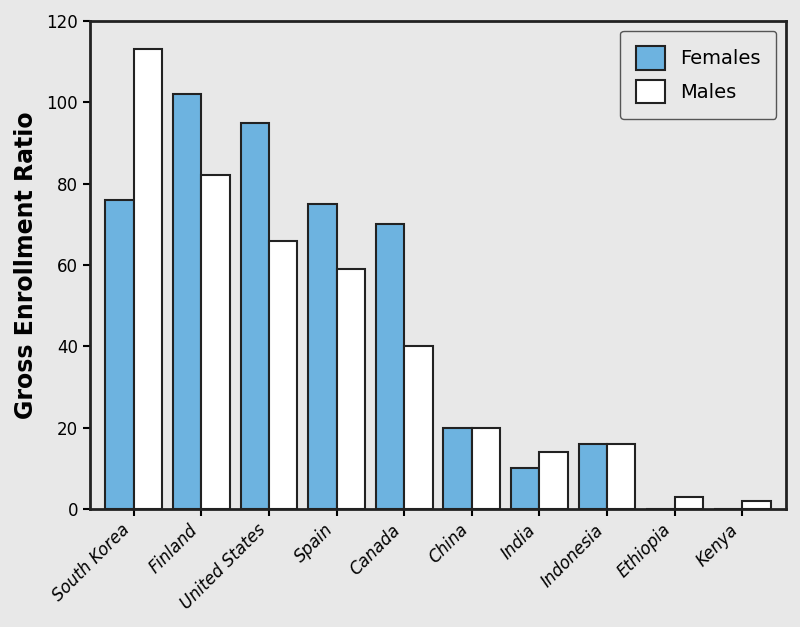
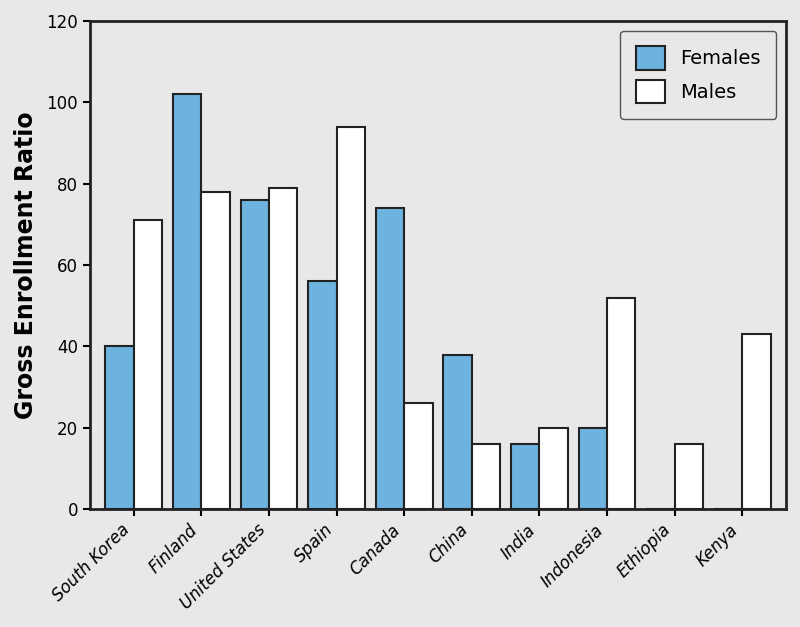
Females/South Korea: 76 -> 40
Males/South Korea: 113 -> 71
Males/Finland: 82 -> 78
Females/United States: 95 -> 76
Males/United States: 66 -> 79
Females/Spain: 75 -> 56
Males/Spain: 59 -> 94
Females/Canada: 70 -> 74
Males/Canada: 40 -> 26
Females/China: 20 -> 38
Males/China: 20 -> 16
Females/India: 10 -> 16
Males/India: 14 -> 20
Females/Indonesia: 16 -> 20
Males/Indonesia: 16 -> 52
Males/Ethiopia: 3 -> 16
Males/Kenya: 2 -> 43
